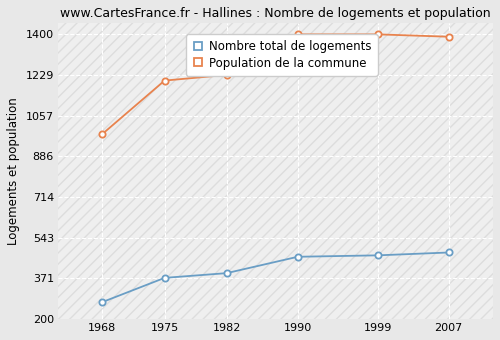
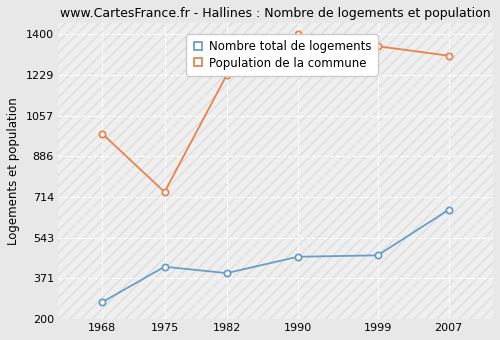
Nombre total de logements/1975: 373 -> 420
Population de la commune/1975: 1205 -> 735
Population de la commune/1999: 1400 -> 1350
Nombre total de logements/2007: 480 -> 660
Population de la commune/2007: 1390 -> 1310
